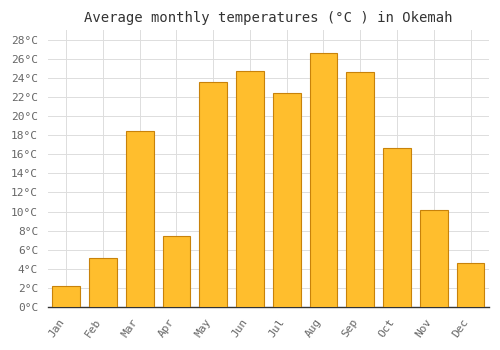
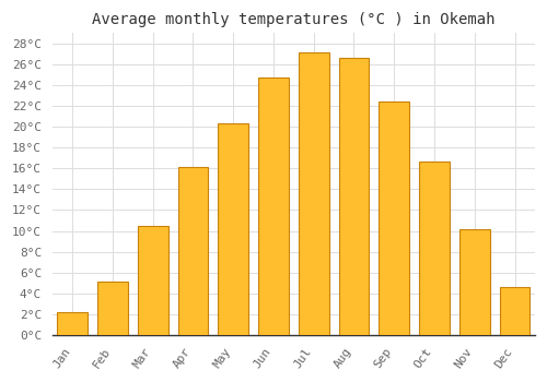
Mar: 18.4°C -> 10.5°C
Apr: 7.4°C -> 16.1°C
May: 23.6°C -> 20.3°C
Jul: 22.4°C -> 27.2°C
Sep: 24.6°C -> 22.4°C
